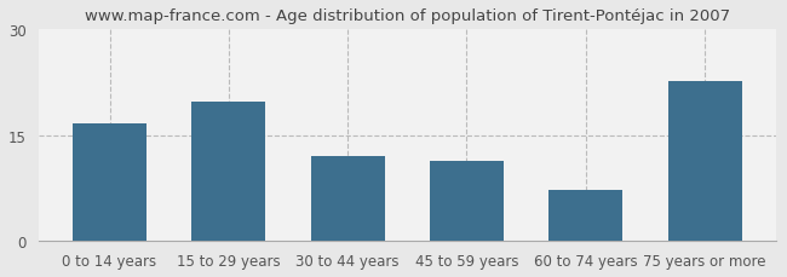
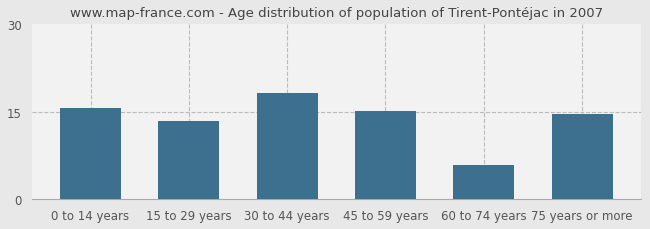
0 to 14 years: 16.6 -> 15.6
15 to 29 years: 19.8 -> 13.4
30 to 44 years: 12.0 -> 18.2
45 to 59 years: 11.4 -> 15.1
60 to 74 years: 7.2 -> 5.8
75 years or more: 22.6 -> 14.7
